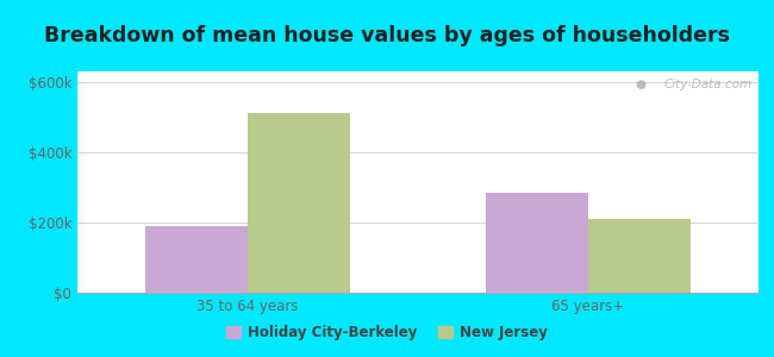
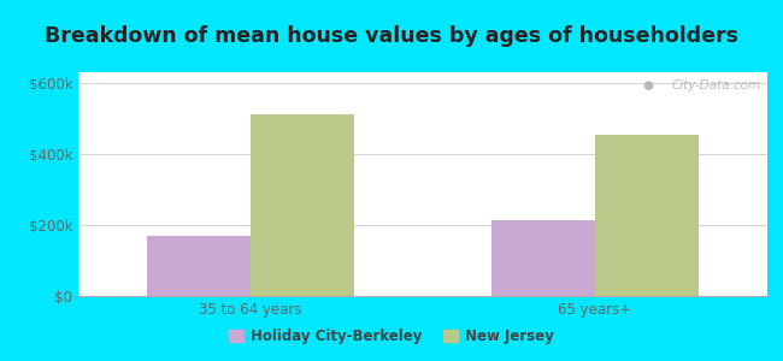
Holiday City-Berkeley/35 to 64 years: $190k -> $170k
Holiday City-Berkeley/65 years+: $285k -> $215k
New Jersey/65 years+: $210k -> $455k
